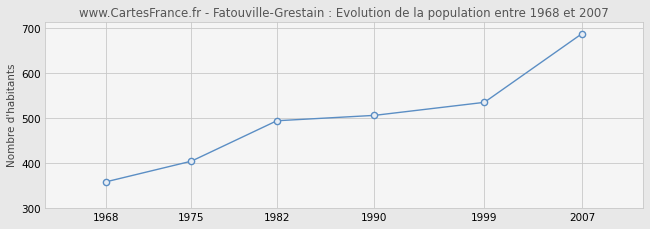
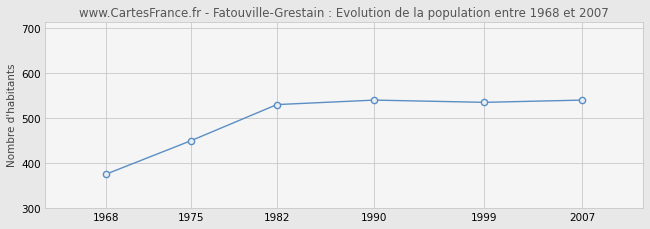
1968: 358 -> 375
1975: 404 -> 450
1982: 494 -> 530
1990: 506 -> 540
2007: 688 -> 540
